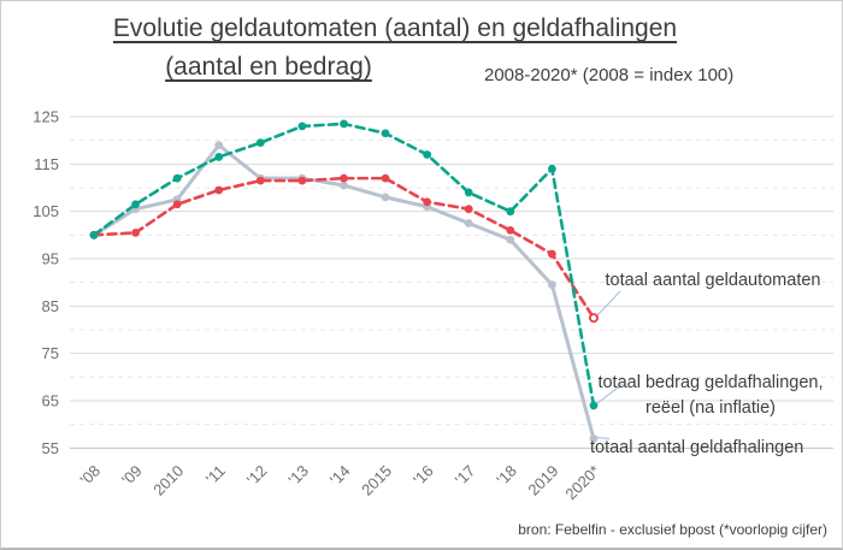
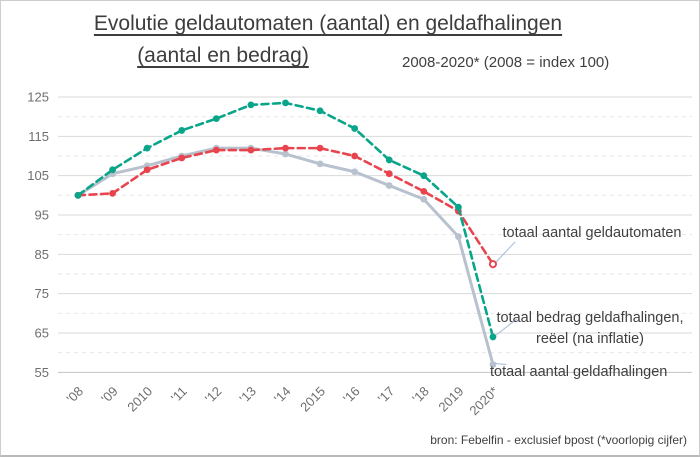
totaal aantal geldafhalingen/'11: 119 -> 110
totaal aantal geldautomaten/'16: 107 -> 110
totaal bedrag geldafhalingen, reëel (na inflatie)/2019: 114 -> 97
